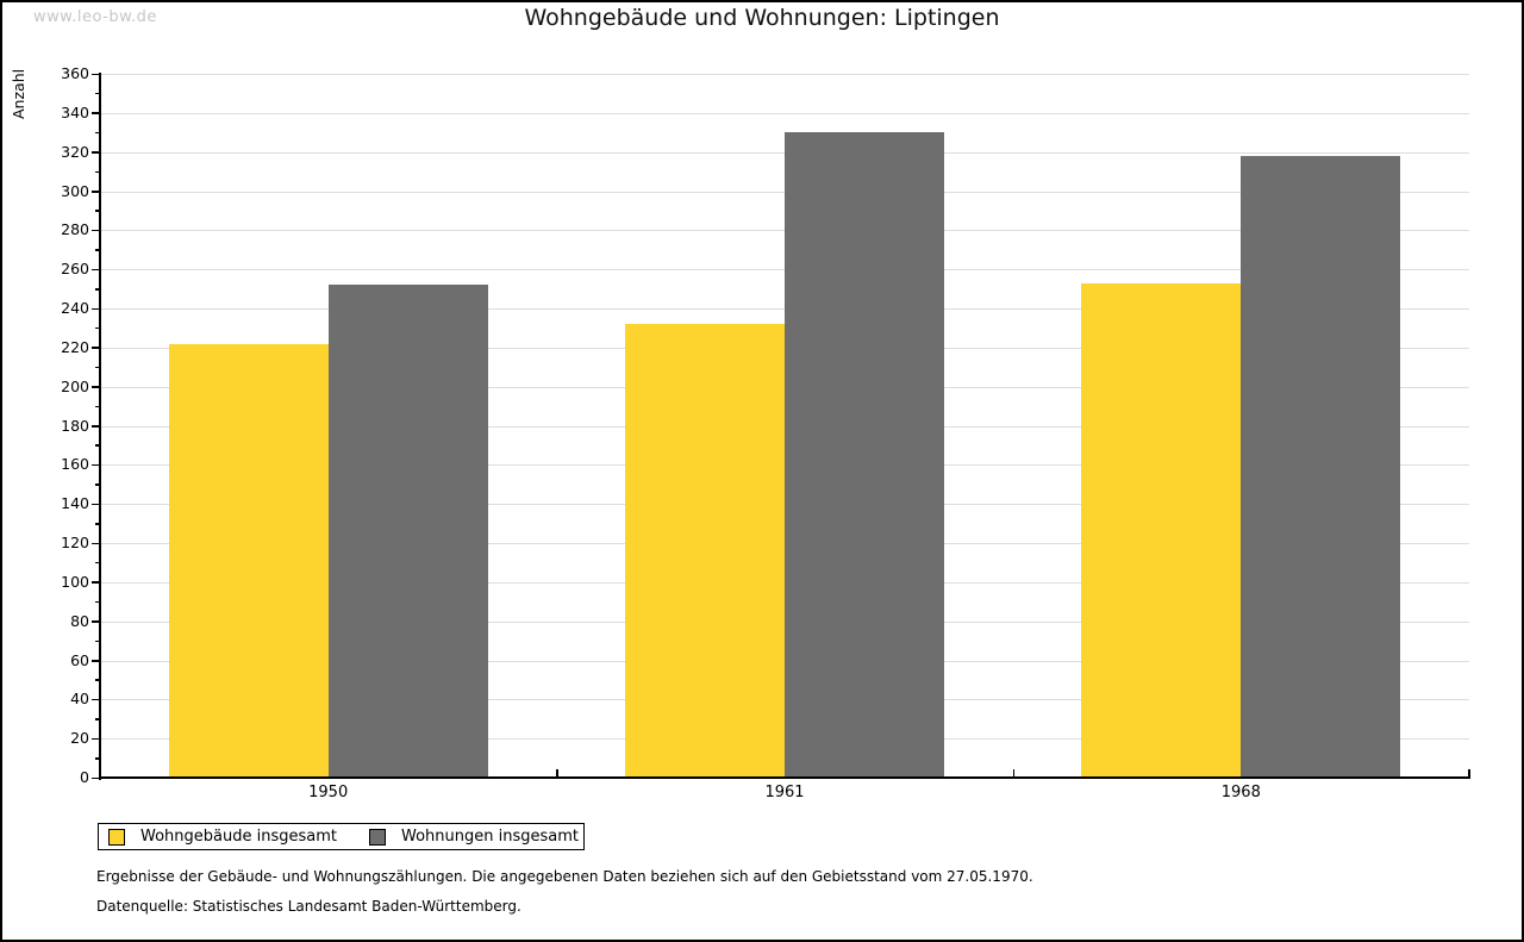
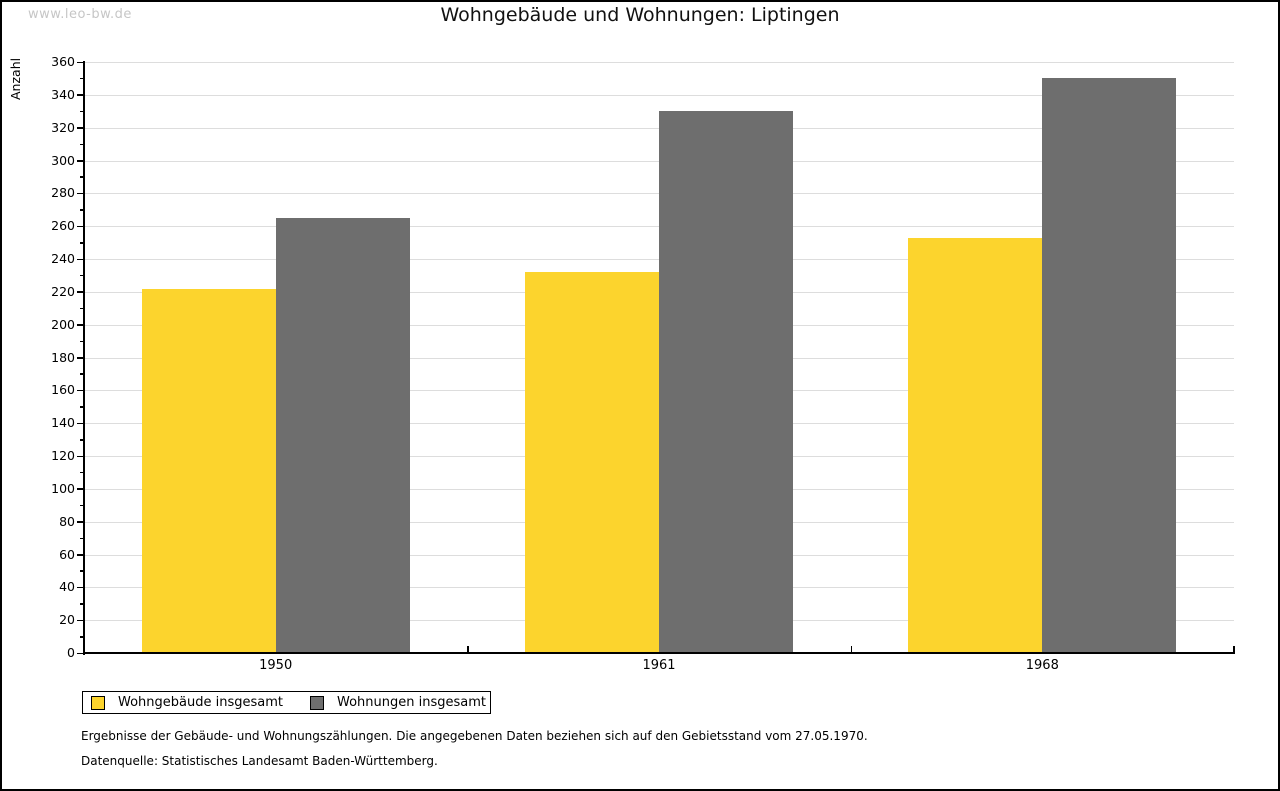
Wohnungen insgesamt/1950: 252 -> 265
Wohnungen insgesamt/1968: 318 -> 350
